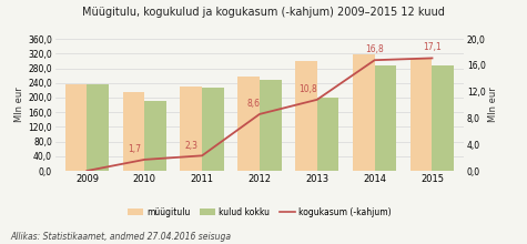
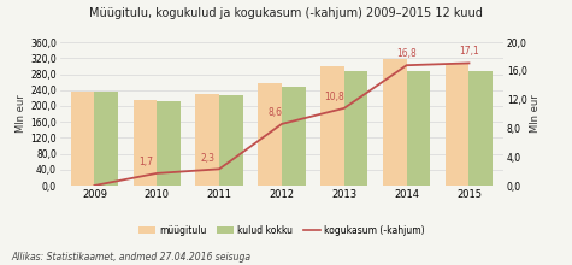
kulud kokku/2010: 190 -> 213
kulud kokku/2013: 200 -> 289
